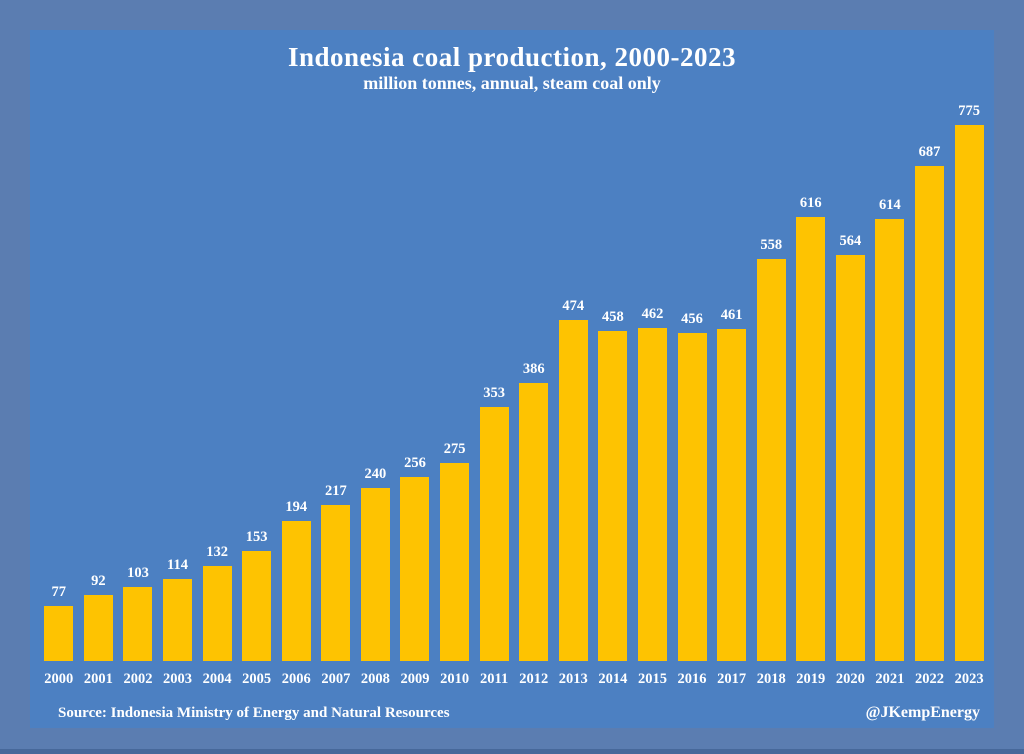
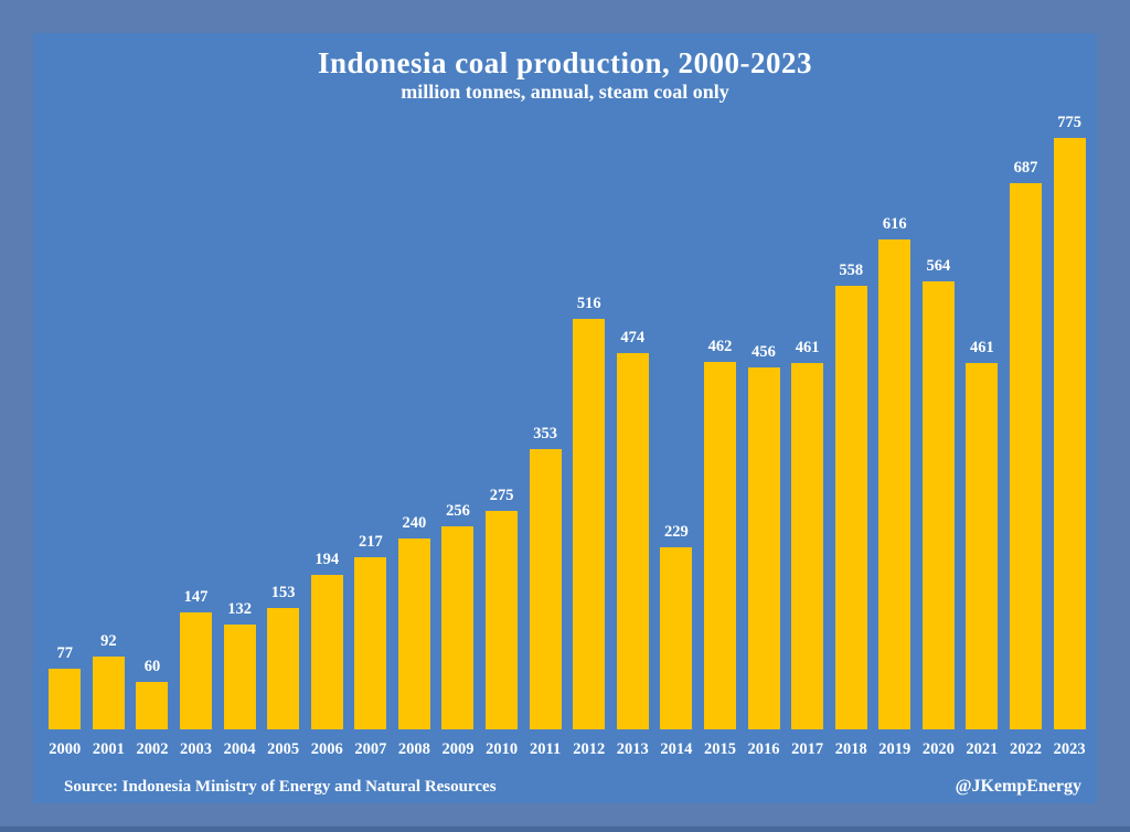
2002: 103 -> 60
2003: 114 -> 147
2012: 386 -> 516
2014: 458 -> 229
2021: 614 -> 461
